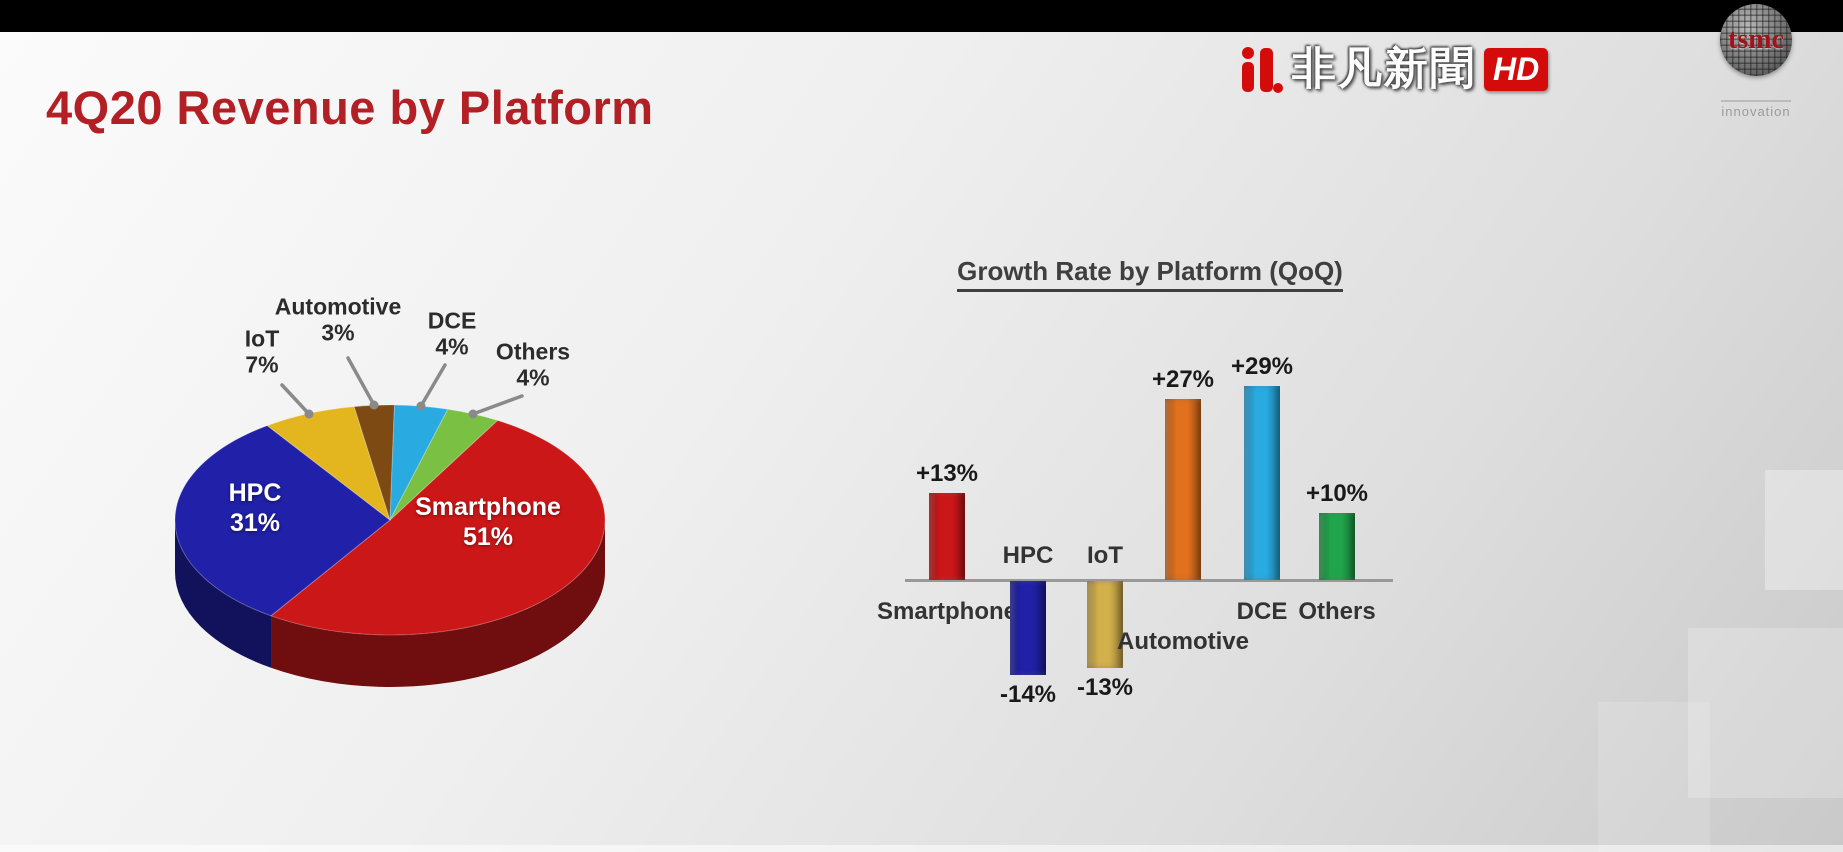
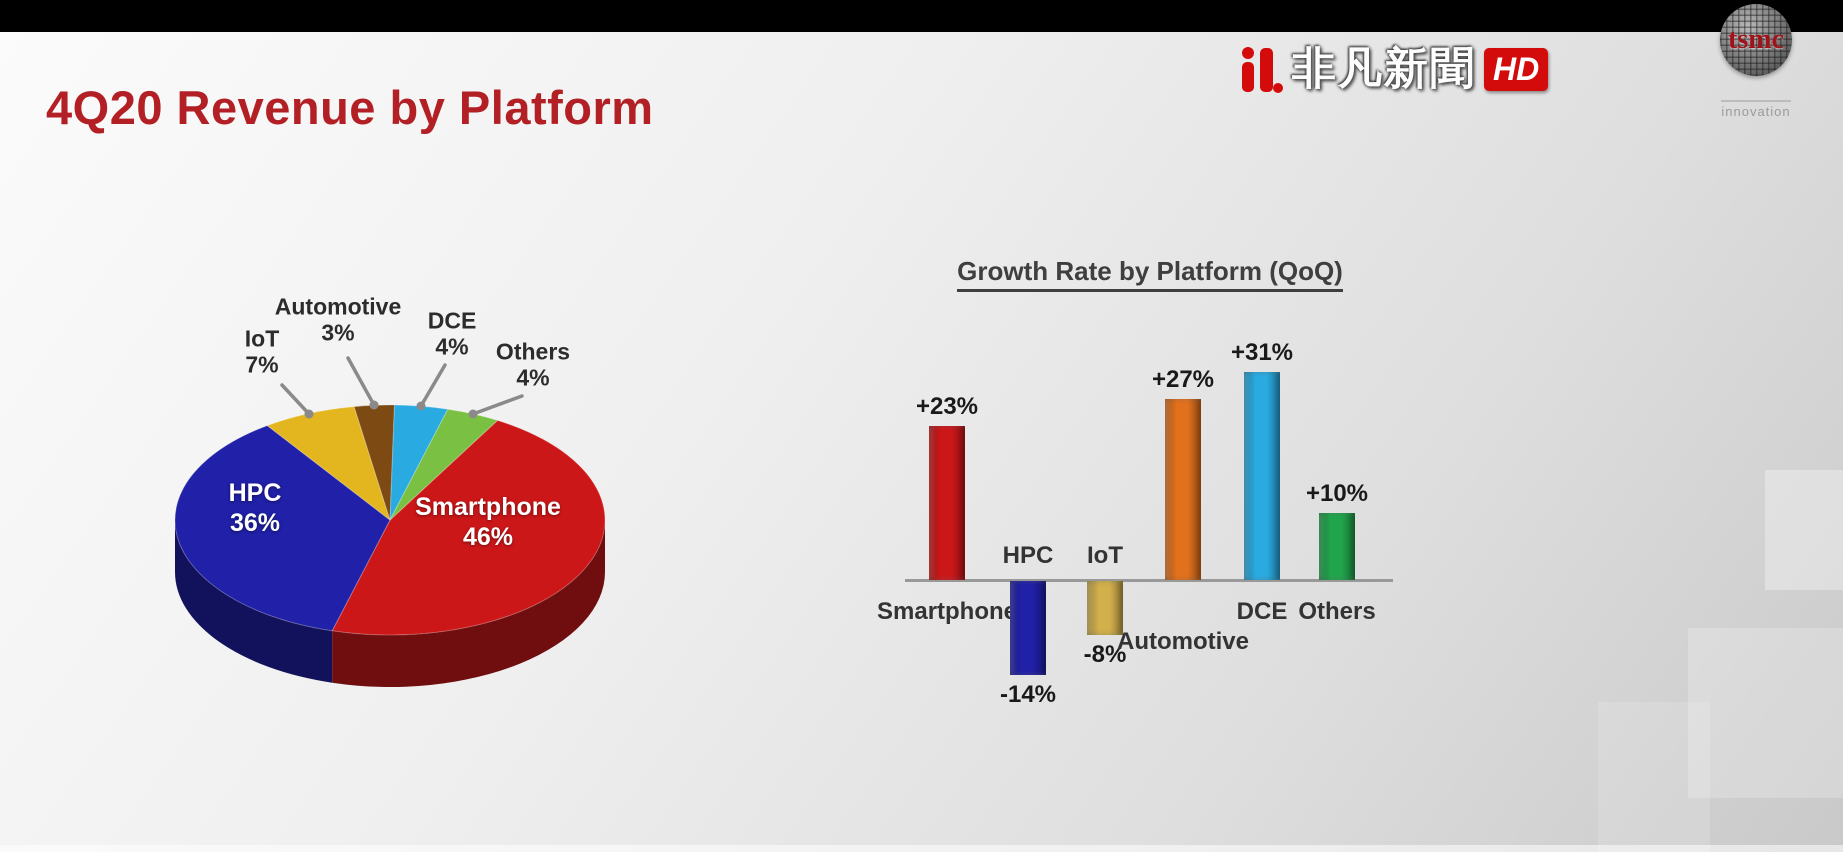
4Q20 Revenue by Platform/Smartphone: 51% -> 46%
4Q20 Revenue by Platform/HPC: 31% -> 36%
Growth Rate by Platform (QoQ)/Smartphone: +13% -> +23%
Growth Rate by Platform (QoQ)/IoT: -13% -> -8%
Growth Rate by Platform (QoQ)/DCE: +29% -> +31%
